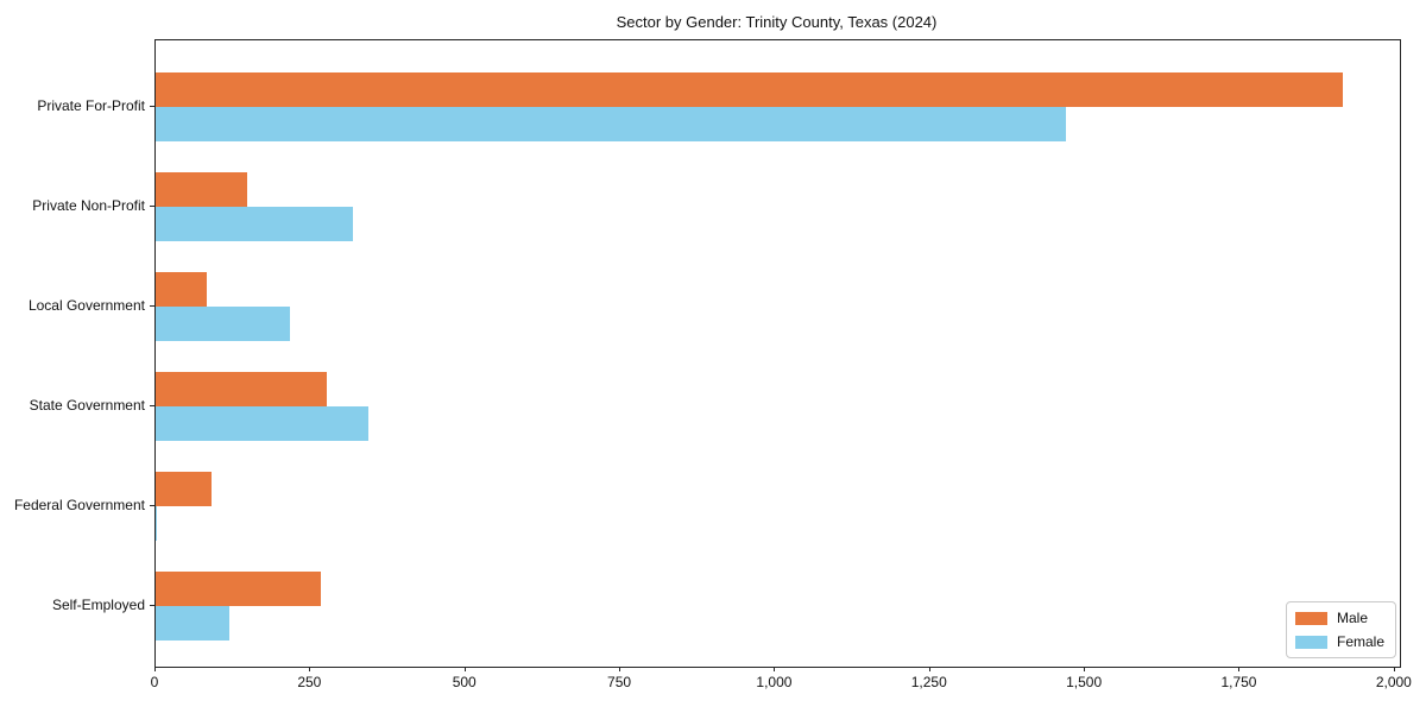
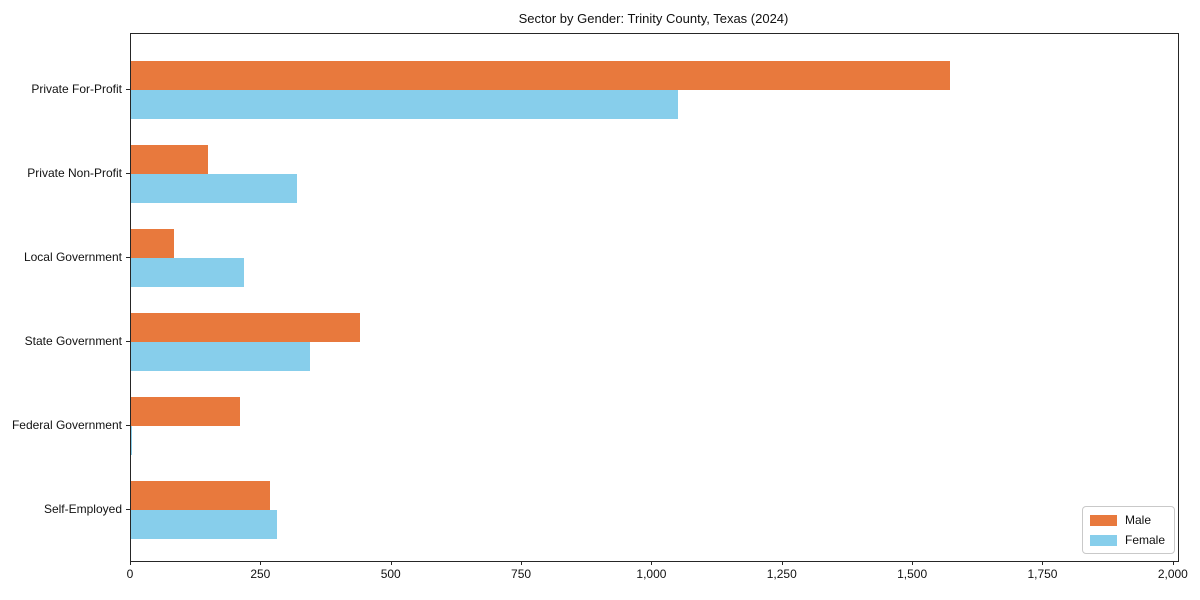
Male/Private For-Profit: 1920 -> 1570
Female/Private For-Profit: 1470 -> 1050
Male/State Government: 280 -> 440
Male/Federal Government: 90 -> 210
Female/Self-Employed: 120 -> 280
